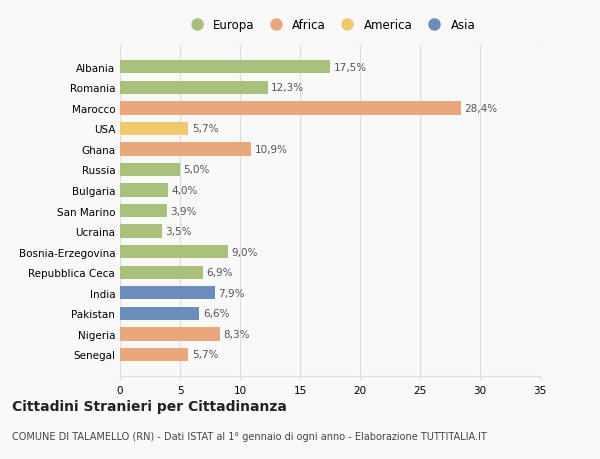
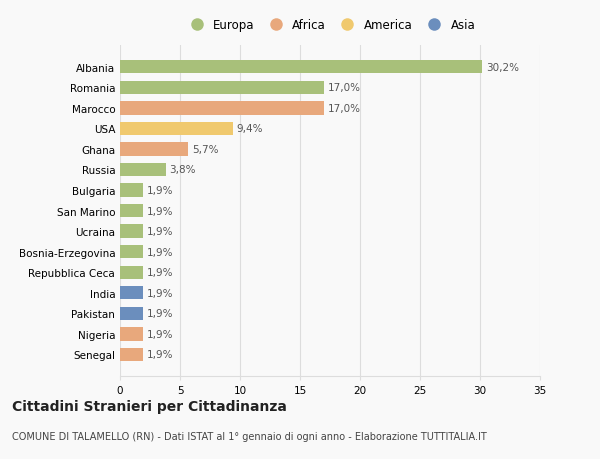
Albania: 17,5% -> 30,2%
Romania: 12,3% -> 17,0%
Marocco: 28,4% -> 17,0%
USA: 5,7% -> 9,4%
Ghana: 10,9% -> 5,7%
Russia: 5,0% -> 3,8%
Bulgaria: 4,0% -> 1,9%
San Marino: 3,9% -> 1,9%
Ucraina: 3,5% -> 1,9%
Bosnia-Erzegovina: 9,0% -> 1,9%
Repubblica Ceca: 6,9% -> 1,9%
India: 7,9% -> 1,9%
Pakistan: 6,6% -> 1,9%
Nigeria: 8,3% -> 1,9%
Senegal: 5,7% -> 1,9%
